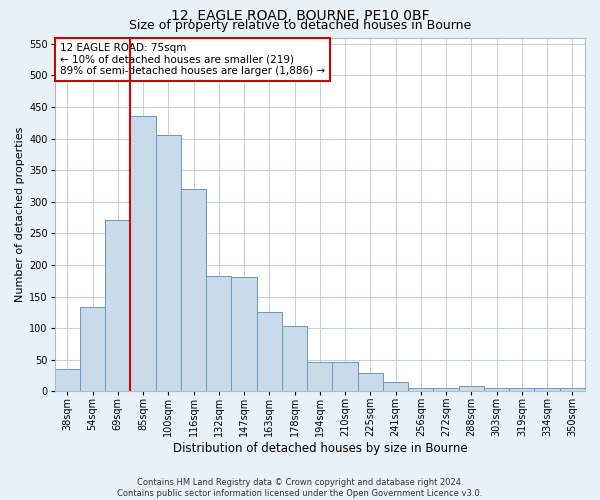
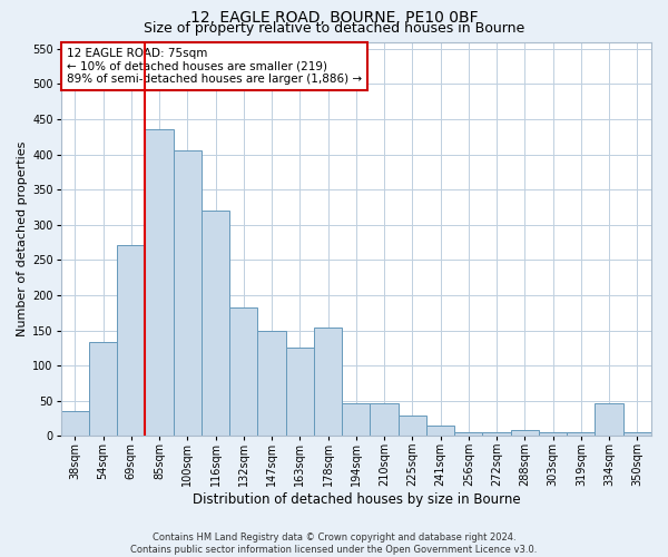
147sqm: 181 -> 150
178sqm: 103 -> 154
334sqm: 5 -> 46
